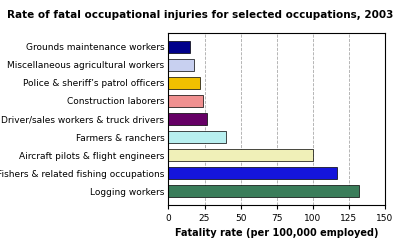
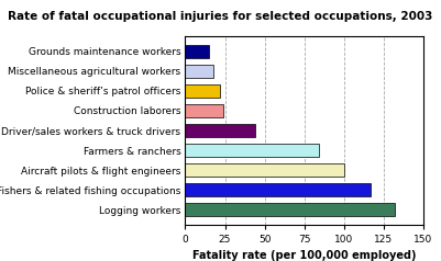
Driver/sales workers & truck drivers: 27 -> 44
Farmers & ranchers: 40 -> 84
